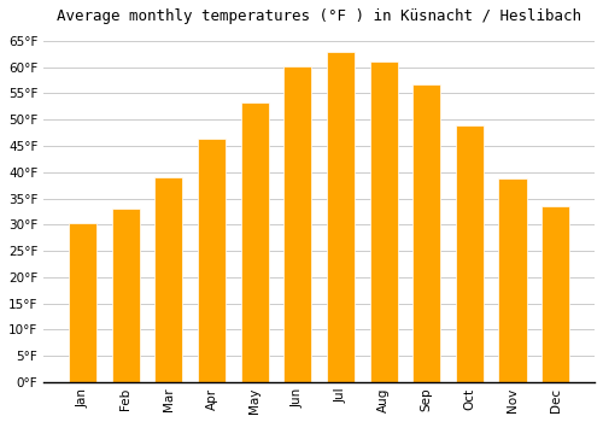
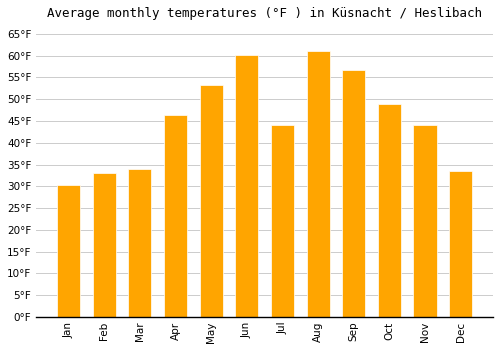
Mar: 39.0°F -> 34.0°F
Jul: 63.0°F -> 44.0°F
Nov: 38.8°F -> 44.0°F
